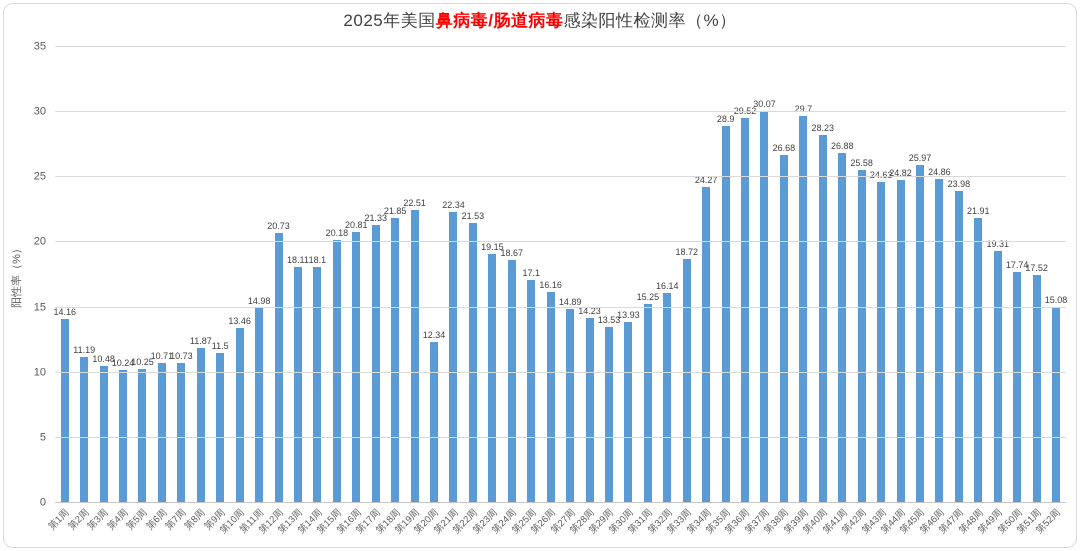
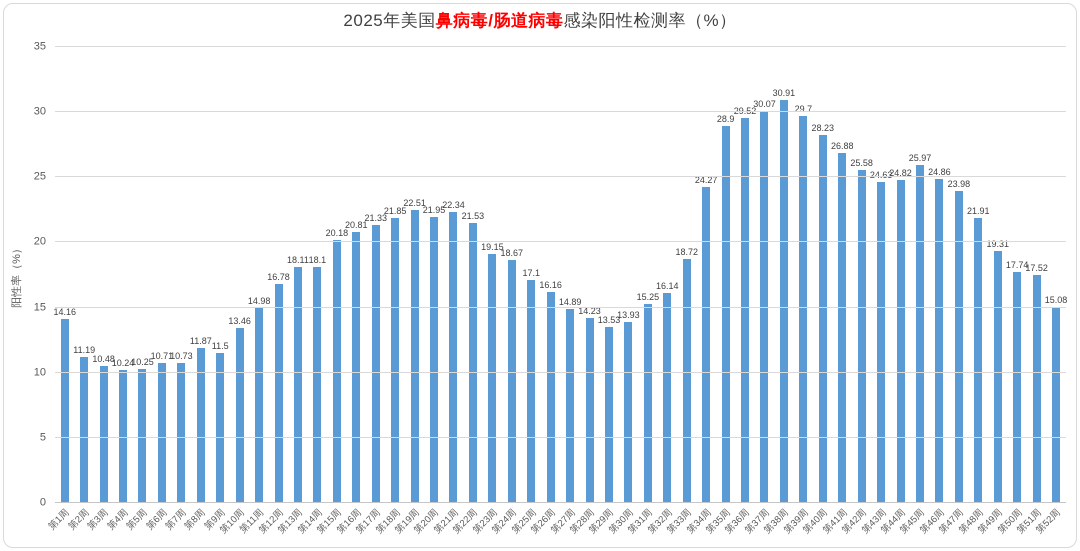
第12周: 20.73 -> 16.78
第20周: 12.34 -> 21.95
第38周: 26.68 -> 30.91
